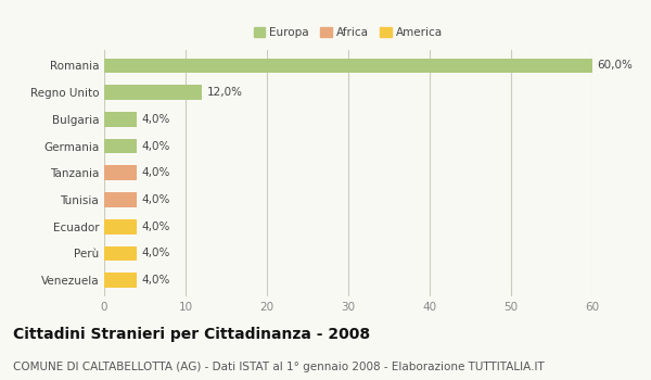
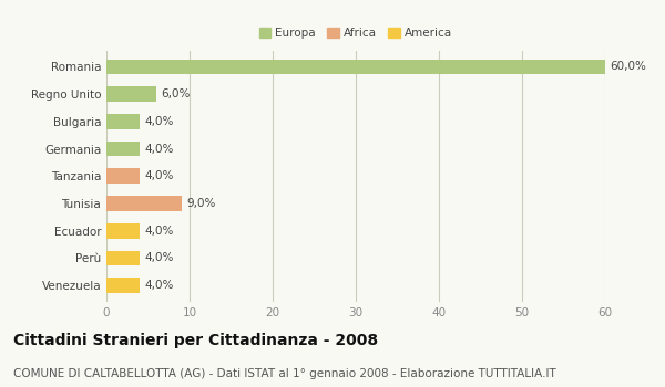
Regno Unito: 12,0% -> 6,0%
Tunisia: 4,0% -> 9,0%
